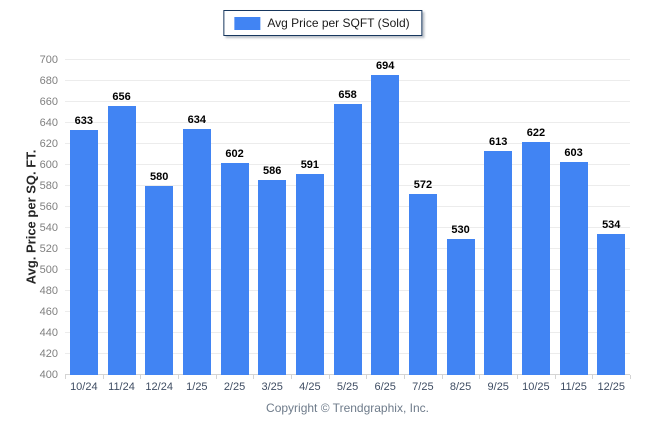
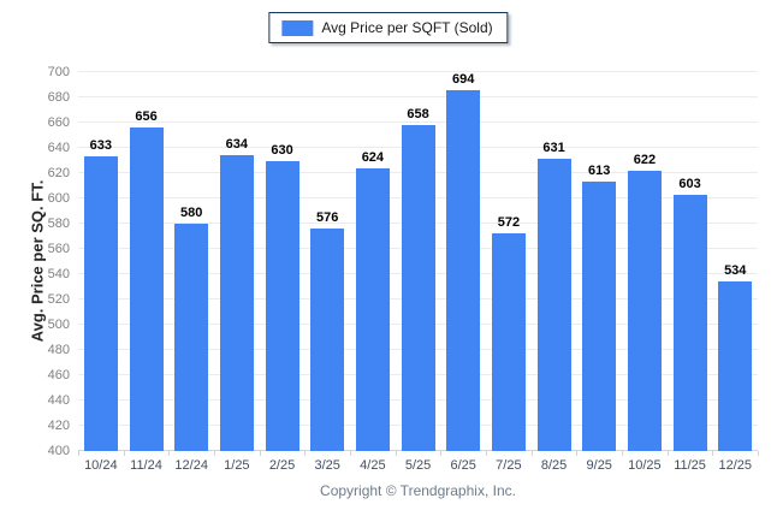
2/25: 602 -> 630
3/25: 586 -> 576
4/25: 591 -> 624
8/25: 530 -> 631
